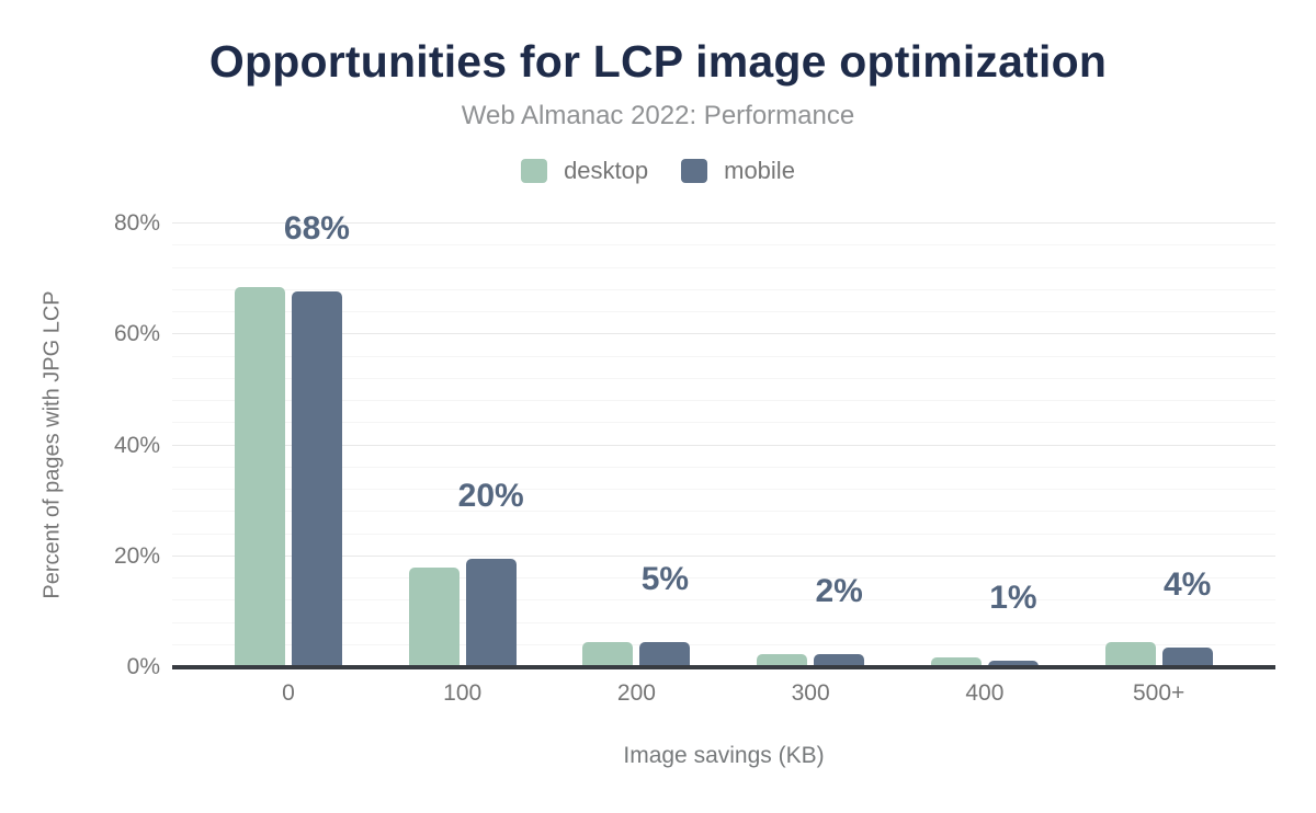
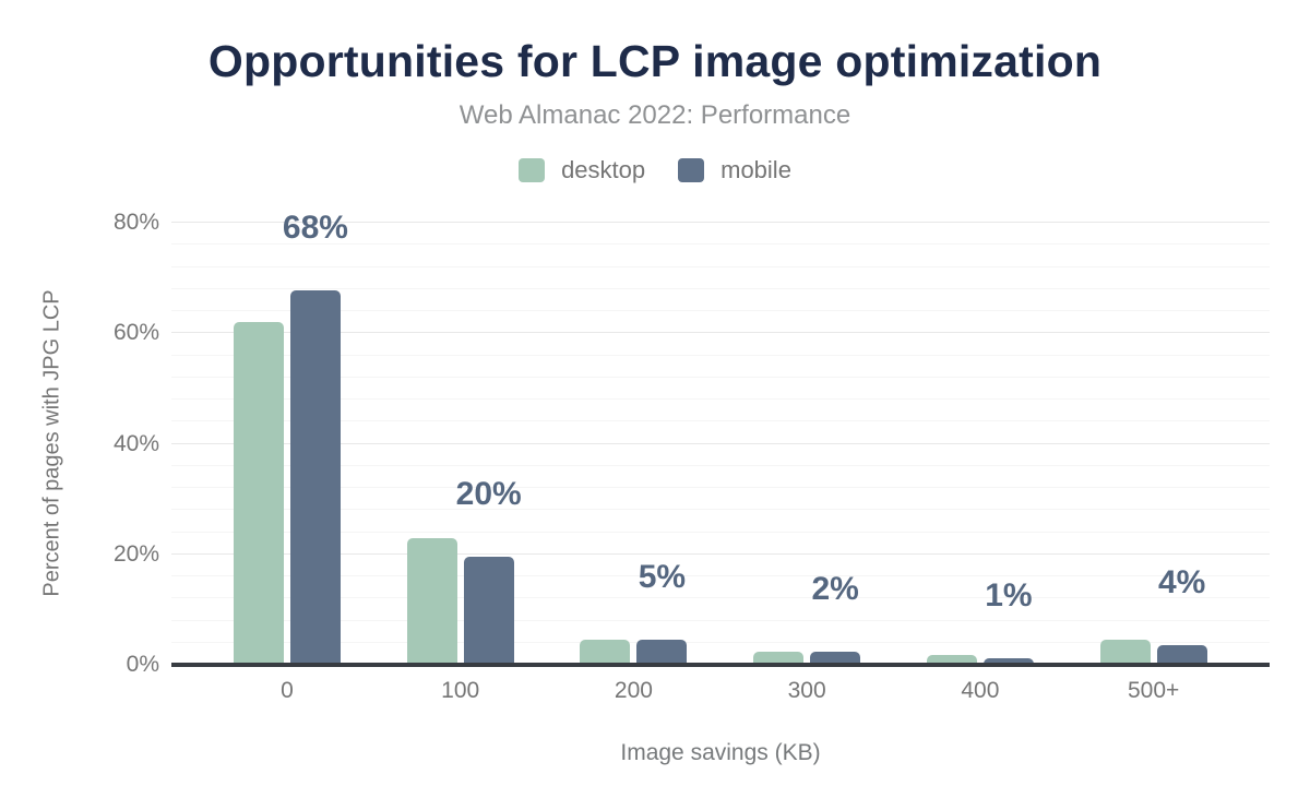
desktop/0: 69% -> 62%
desktop/100: 18% -> 23%
